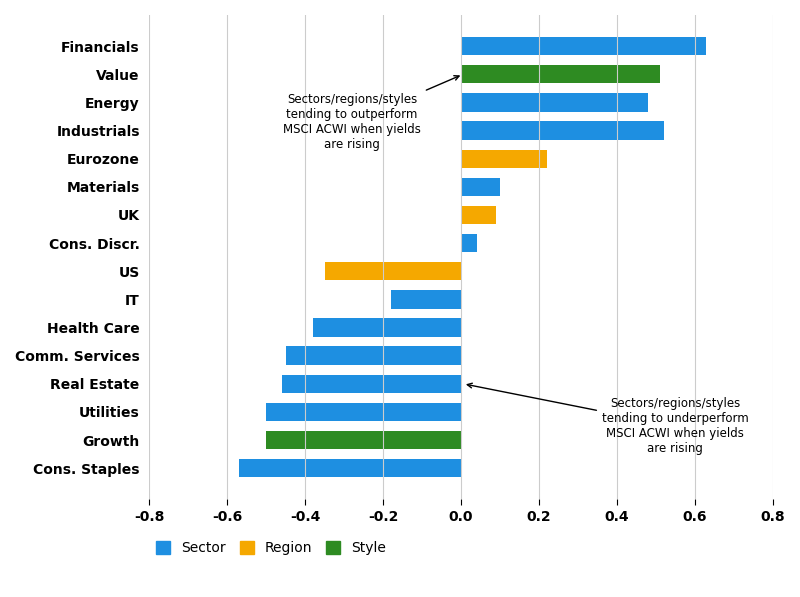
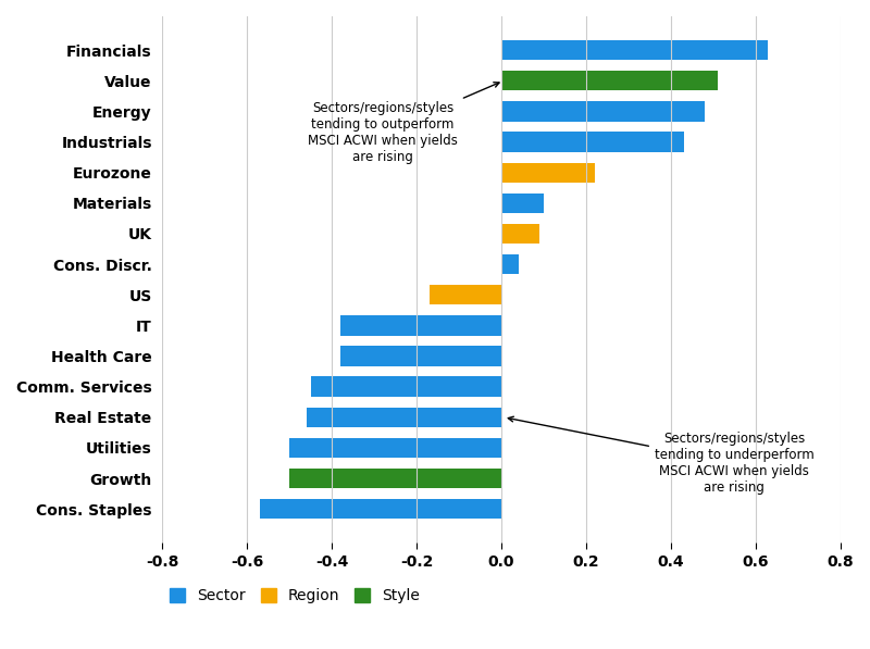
Industrials: 0.52 -> 0.43
US: -0.35 -> -0.17
IT: -0.18 -> -0.38
